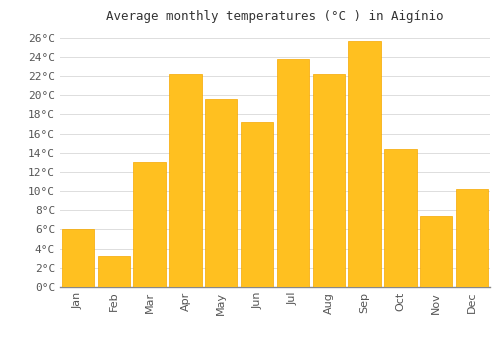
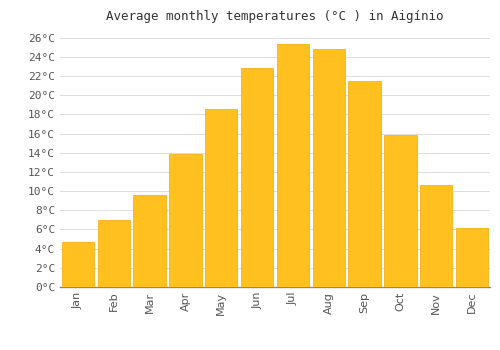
Jan: 6.0°C -> 4.7°C
Feb: 3.2°C -> 7.0°C
Mar: 13.0°C -> 9.6°C
Apr: 22.2°C -> 13.9°C
May: 19.6°C -> 18.6°C
Jun: 17.2°C -> 22.8°C
Jul: 23.8°C -> 25.3°C
Aug: 22.2°C -> 24.8°C
Sep: 25.6°C -> 21.5°C
Oct: 14.4°C -> 15.8°C
Nov: 7.4°C -> 10.6°C
Dec: 10.2°C -> 6.2°C
